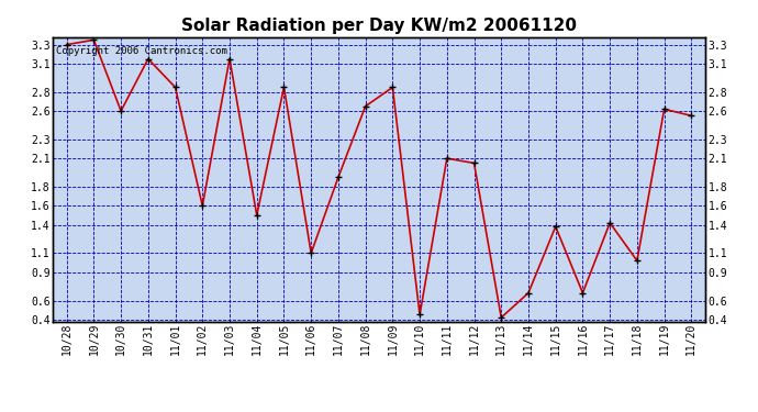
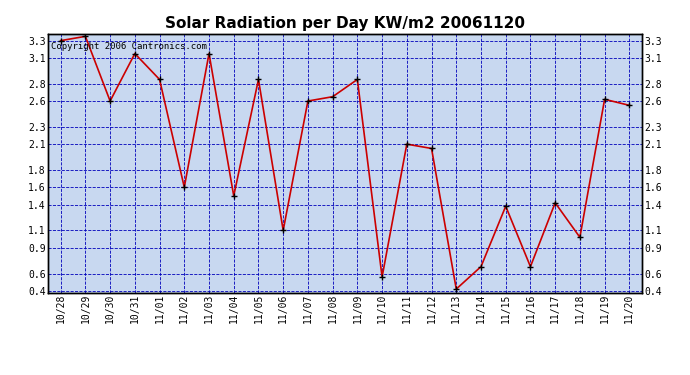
11/07: 1.90 -> 2.60
11/10: 0.45 -> 0.56
